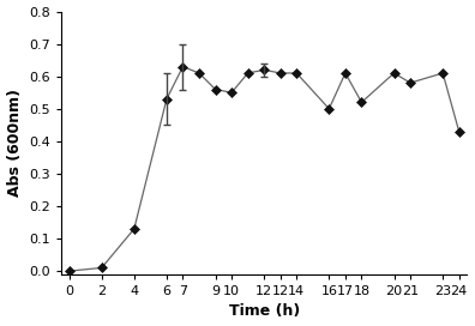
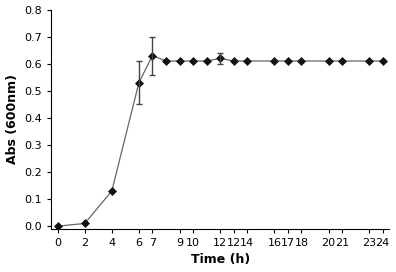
9: 0.56 -> 0.61
10: 0.55 -> 0.61
16: 0.50 -> 0.61
18: 0.52 -> 0.61
21: 0.58 -> 0.61
24: 0.43 -> 0.61
